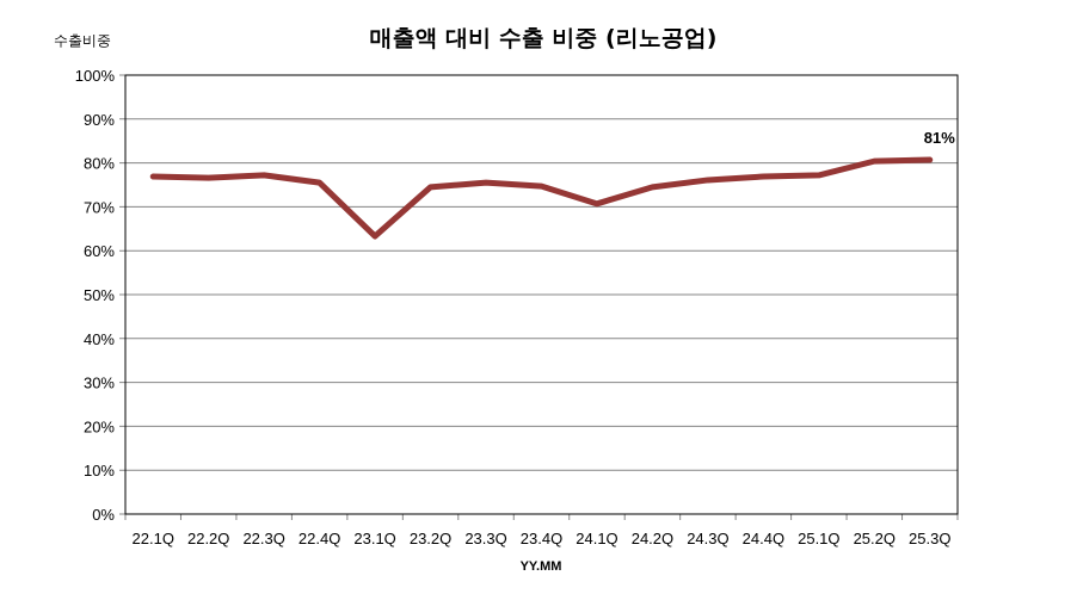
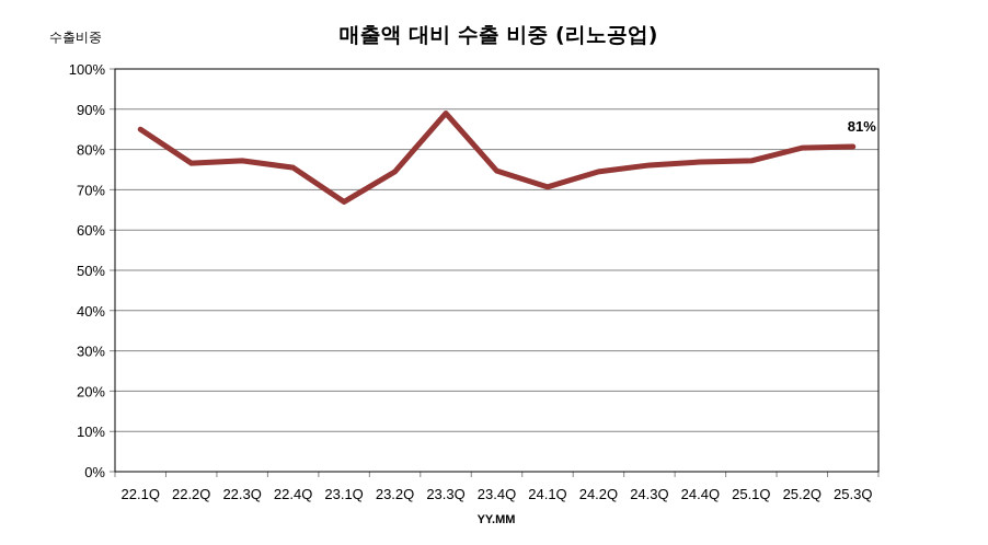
22.1Q: 77% -> 85%
23.1Q: 63% -> 67%
23.3Q: 76% -> 89%
